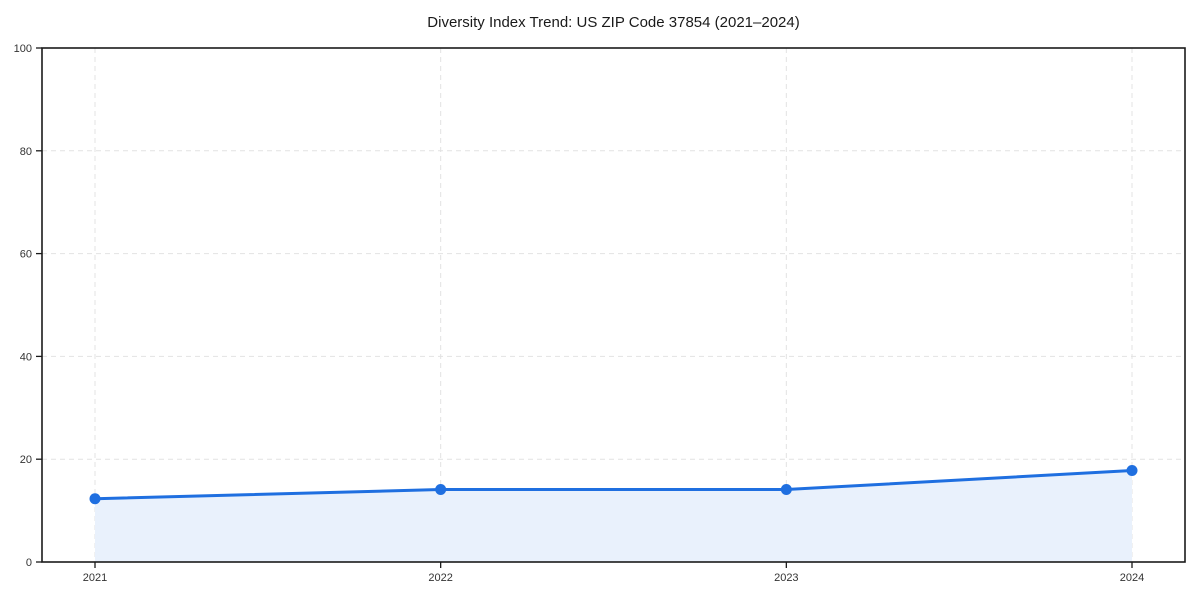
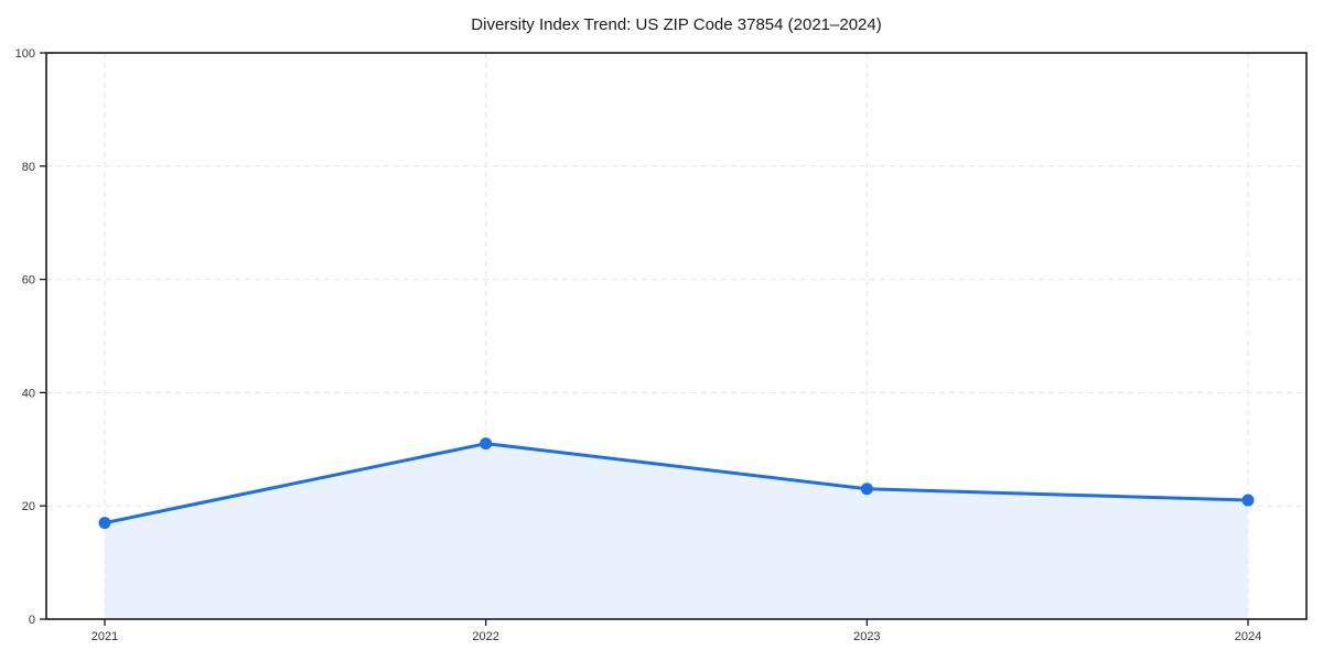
2021: 12 -> 17
2022: 14 -> 31
2023: 14 -> 23
2024: 18 -> 21
